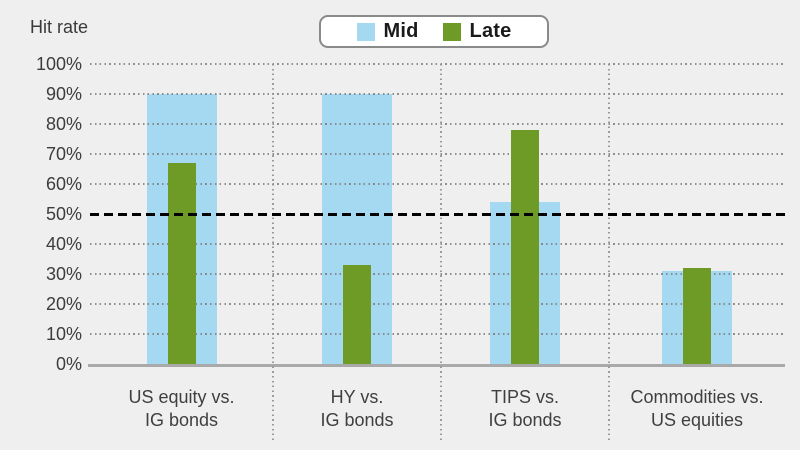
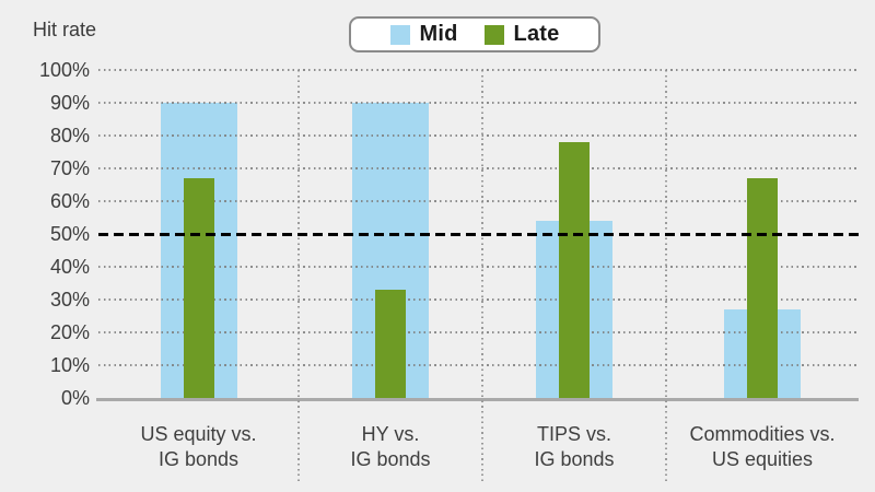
Mid/Commodities vs. US equities: 31% -> 27%
Late/Commodities vs. US equities: 32% -> 67%
